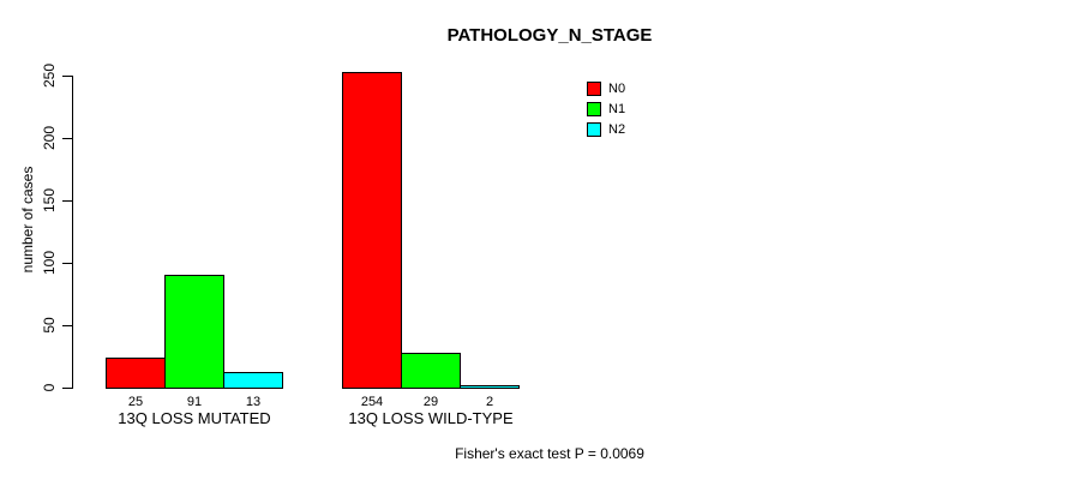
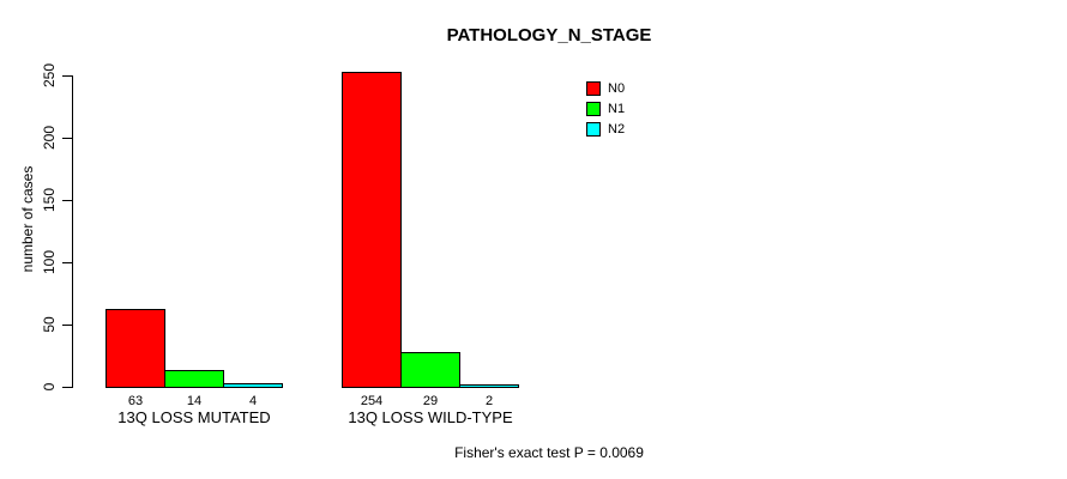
N0/13Q LOSS MUTATED: 25 -> 63
N1/13Q LOSS MUTATED: 91 -> 14
N2/13Q LOSS MUTATED: 13 -> 4
